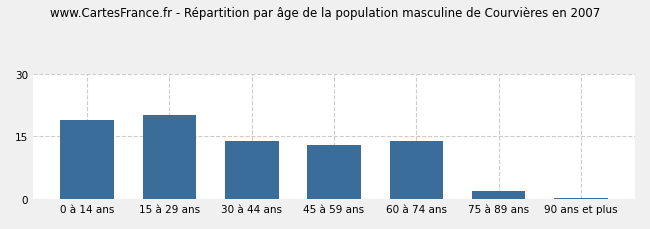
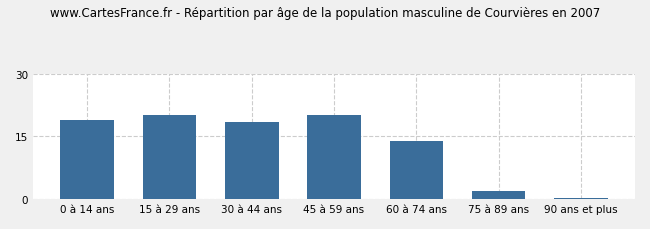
30 à 44 ans: 14.0 -> 18.5
45 à 59 ans: 13.0 -> 20.0
